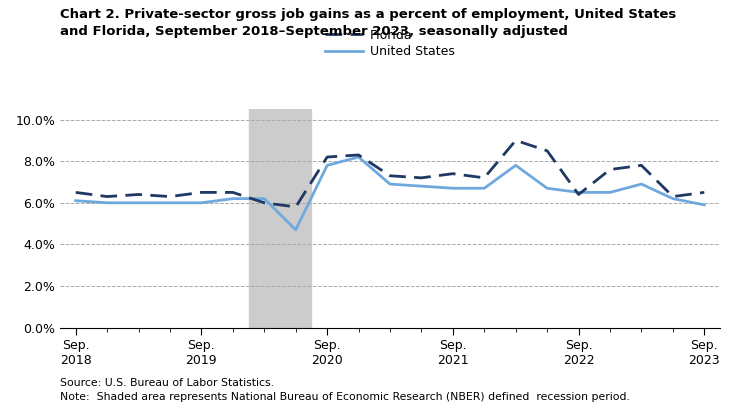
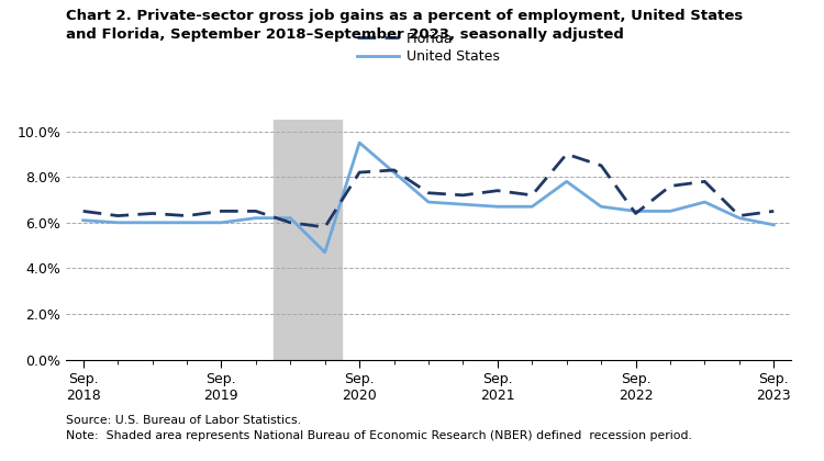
United States/Sep. 2020: 7.8% -> 9.5%
